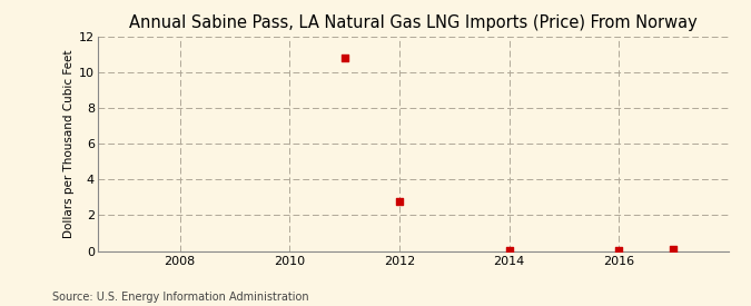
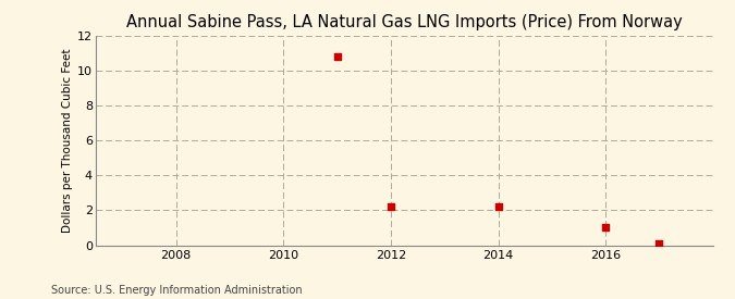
2012: 2.8 -> 2.2
2014: 0.1 -> 2.2
2016: 0.1 -> 1.0
